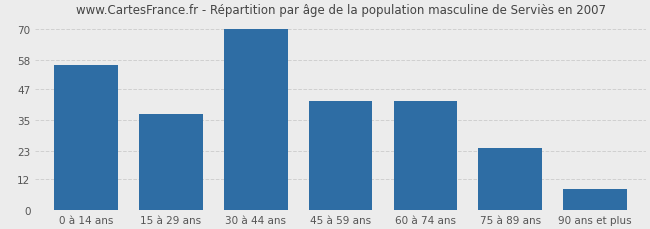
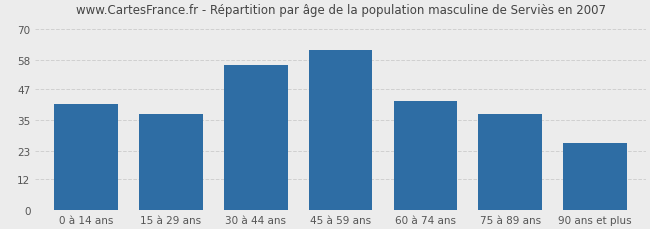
0 à 14 ans: 56 -> 41
30 à 44 ans: 70 -> 56
45 à 59 ans: 42 -> 62
75 à 89 ans: 24 -> 37
90 ans et plus: 8 -> 26
